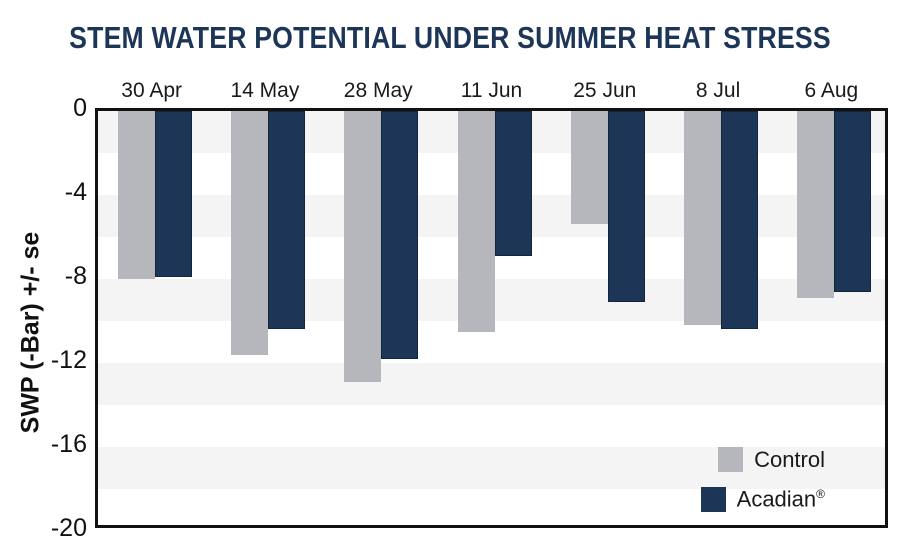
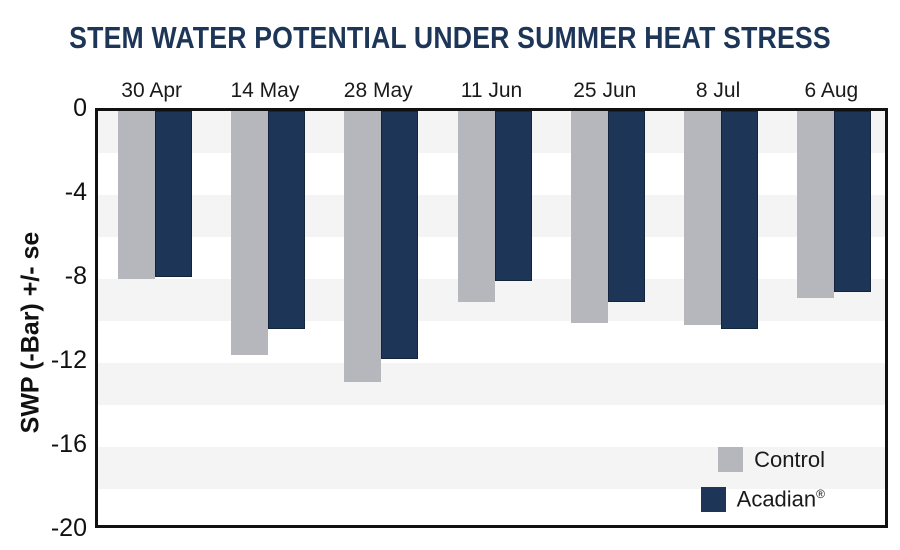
Control/11 Jun: -10.5 -> -9.1
Acadian®/11 Jun: -6.9 -> -8.1
Control/25 Jun: -5.4 -> -10.1
